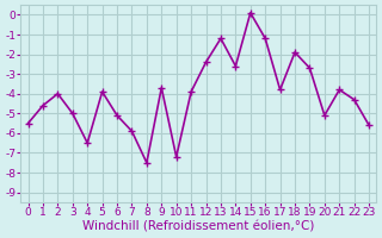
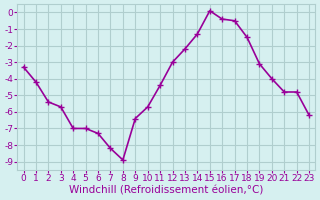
0: -5.5 -> -3.3
1: -4.6 -> -4.2
2: -4.0 -> -5.4
3: -5.0 -> -5.7
4: -6.5 -> -7.0
5: -3.9 -> -7.0
6: -5.1 -> -7.3
7: -5.9 -> -8.2
8: -7.5 -> -8.9
9: -3.7 -> -6.4
10: -7.2 -> -5.7
11: -3.9 -> -4.4
12: -2.4 -> -3.0
13: -1.2 -> -2.2
14: -2.6 -> -1.3
16: -1.2 -> -0.4
17: -3.8 -> -0.5
18: -1.9 -> -1.5
19: -2.7 -> -3.1
20: -5.1 -> -4.0
21: -3.8 -> -4.8
22: -4.3 -> -4.8
23: -5.6 -> -6.2
